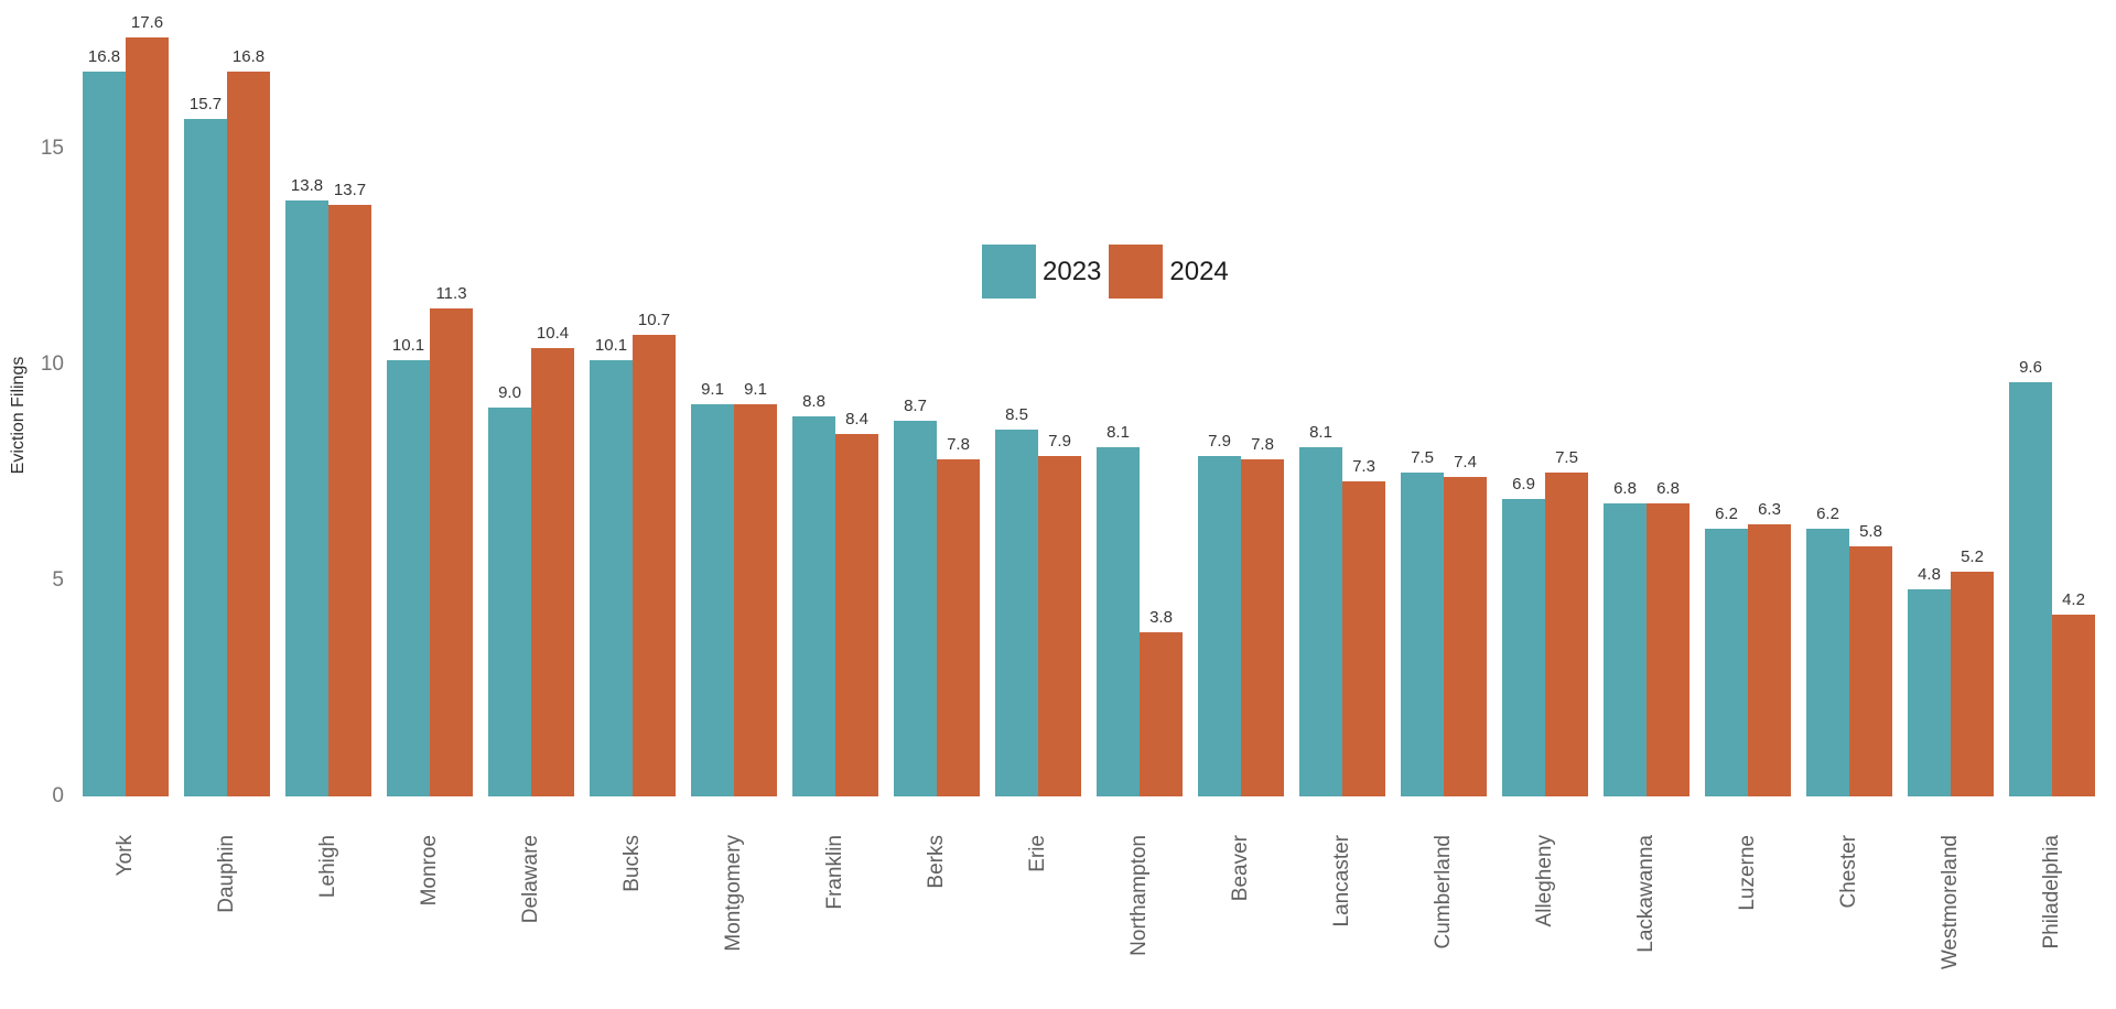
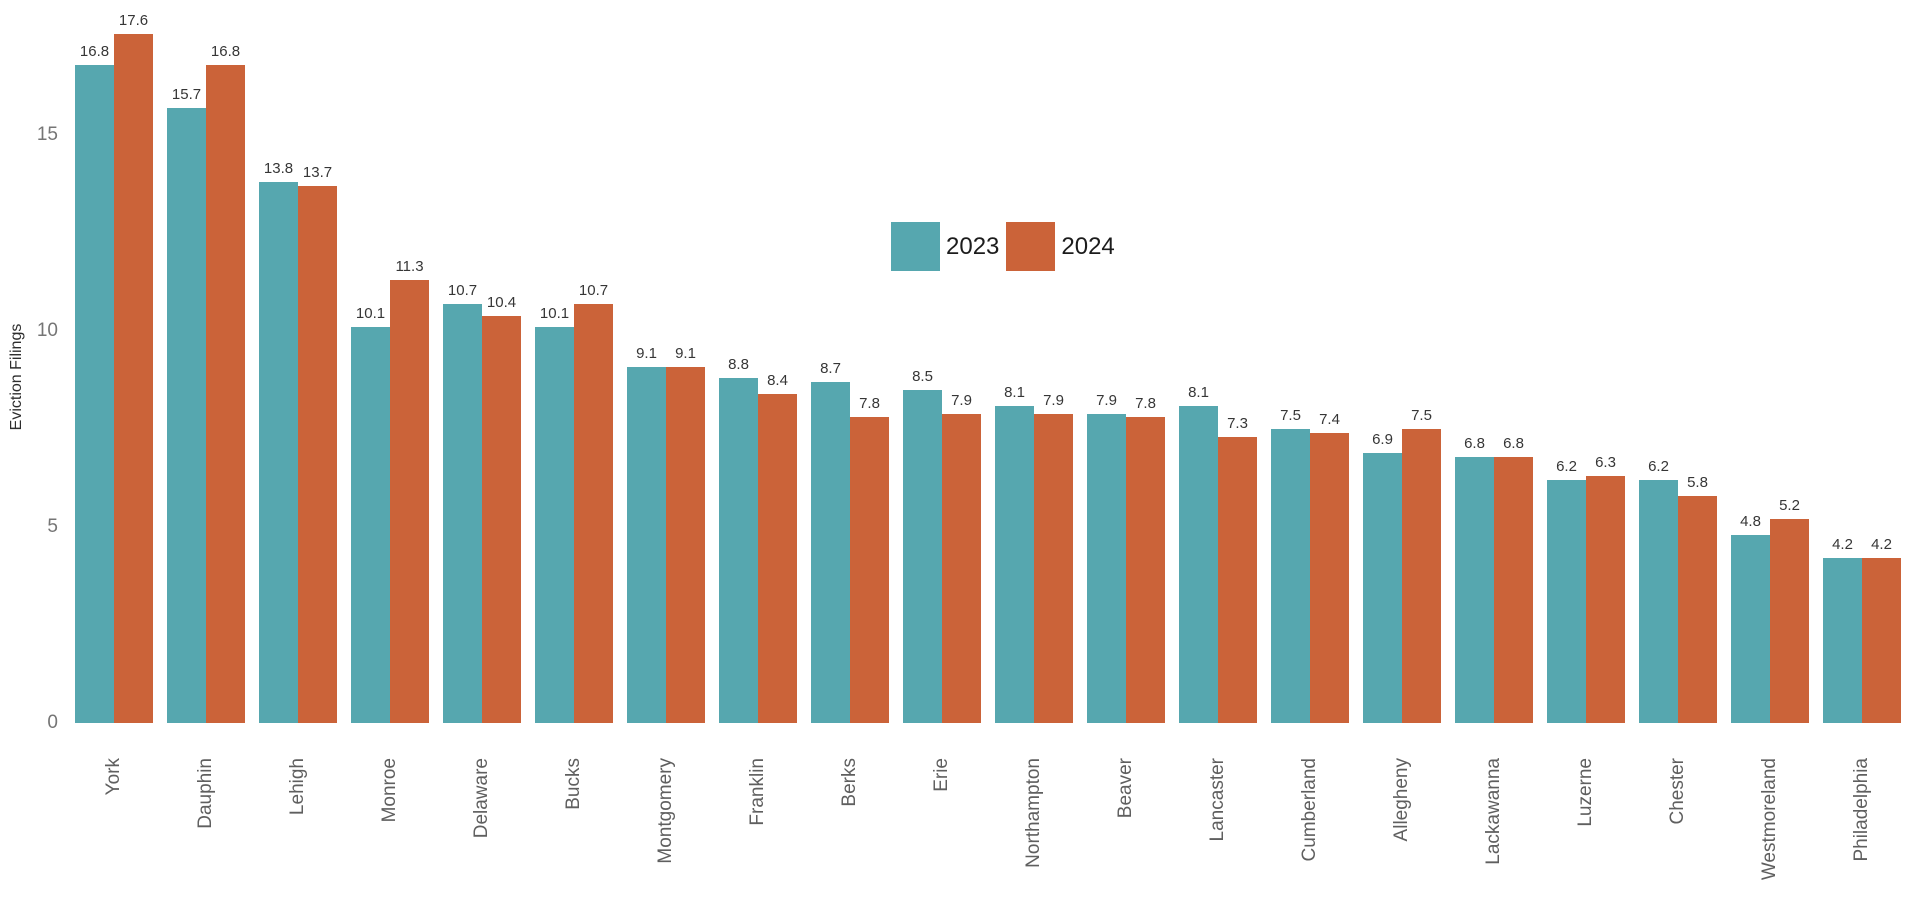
2023/Delaware: 9.0 -> 10.7
2024/Northampton: 3.8 -> 7.9
2023/Philadelphia: 9.6 -> 4.2
